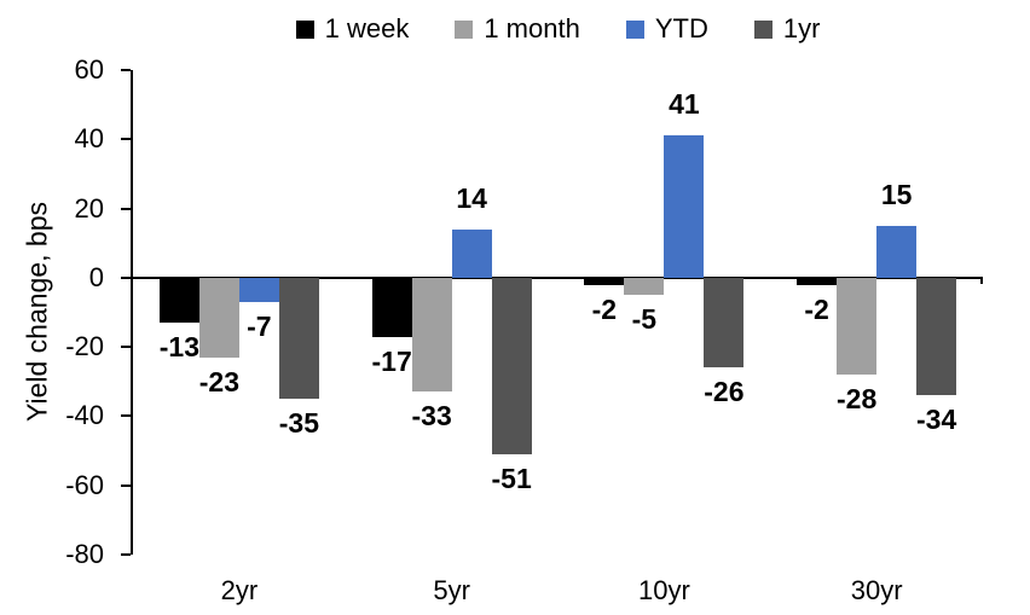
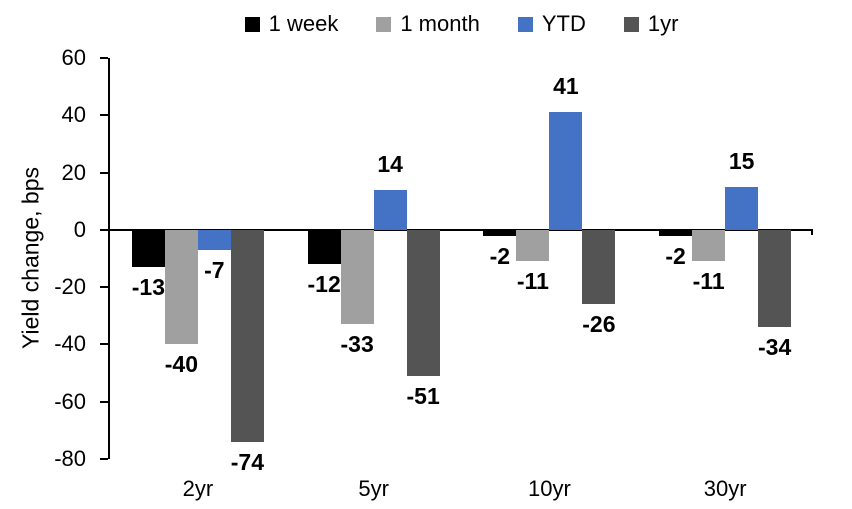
1 month/2yr: -23 -> -40
1yr/2yr: -35 -> -74
1 week/5yr: -17 -> -12
1 month/10yr: -5 -> -11
1 month/30yr: -28 -> -11
